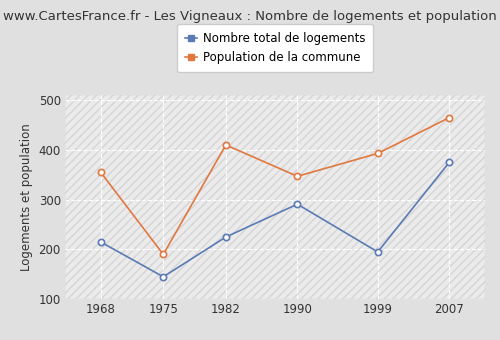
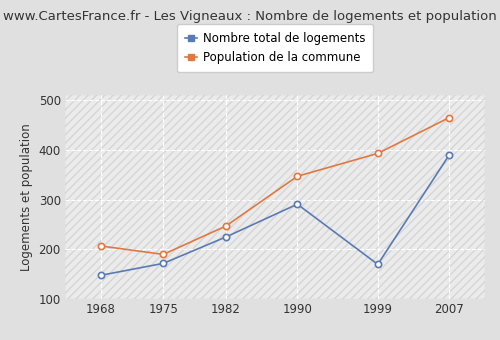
Nombre total de logements/1968: 215 -> 148
Population de la commune/1968: 355 -> 207
Nombre total de logements/1975: 145 -> 172
Population de la commune/1982: 410 -> 247
Nombre total de logements/1999: 195 -> 170
Nombre total de logements/2007: 375 -> 390
